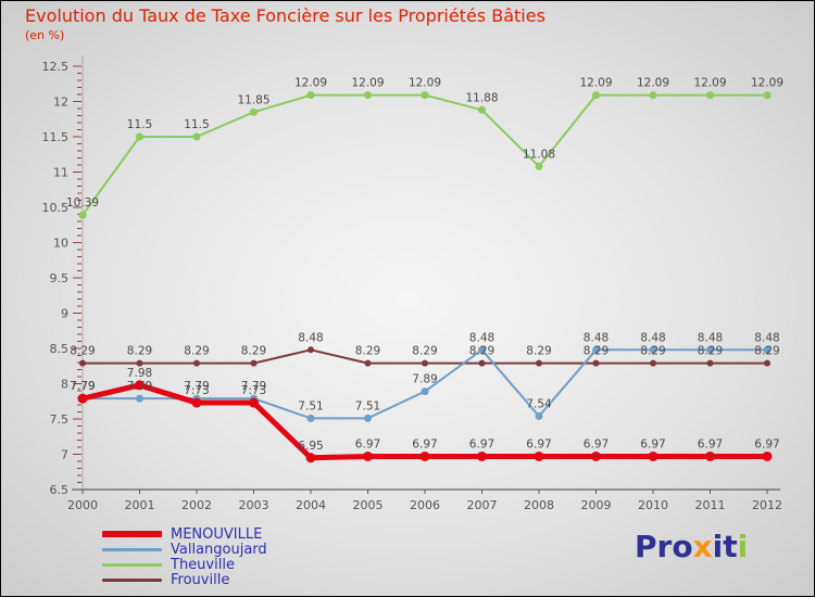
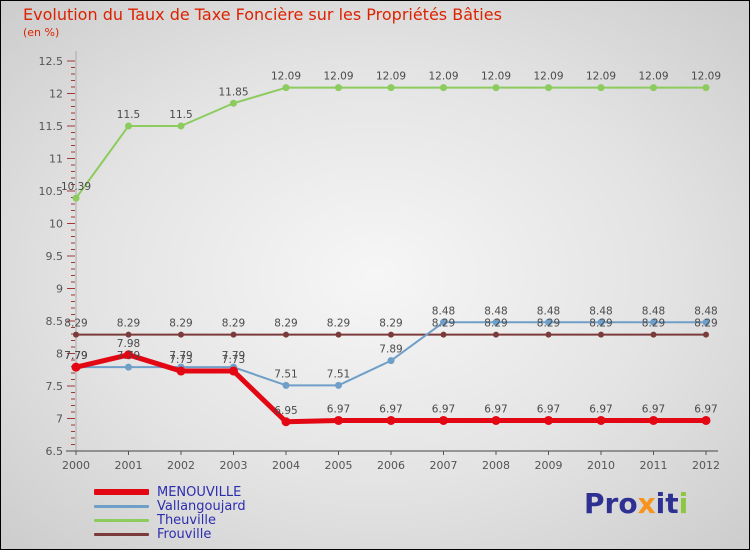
Frouville/2004: 8.48 -> 8.29
Theuville/2007: 11.88 -> 12.09
Vallangoujard/2008: 7.54 -> 8.48
Theuville/2008: 11.08 -> 12.09
